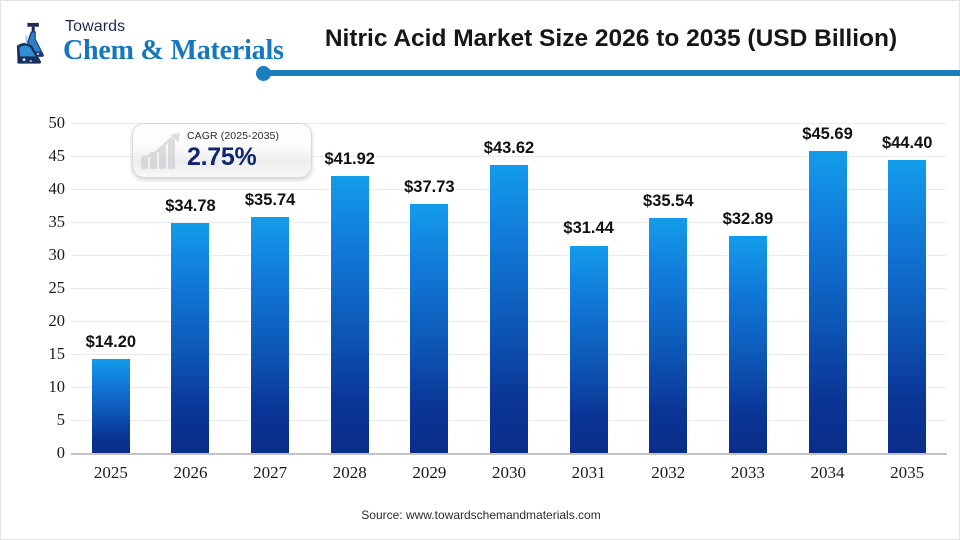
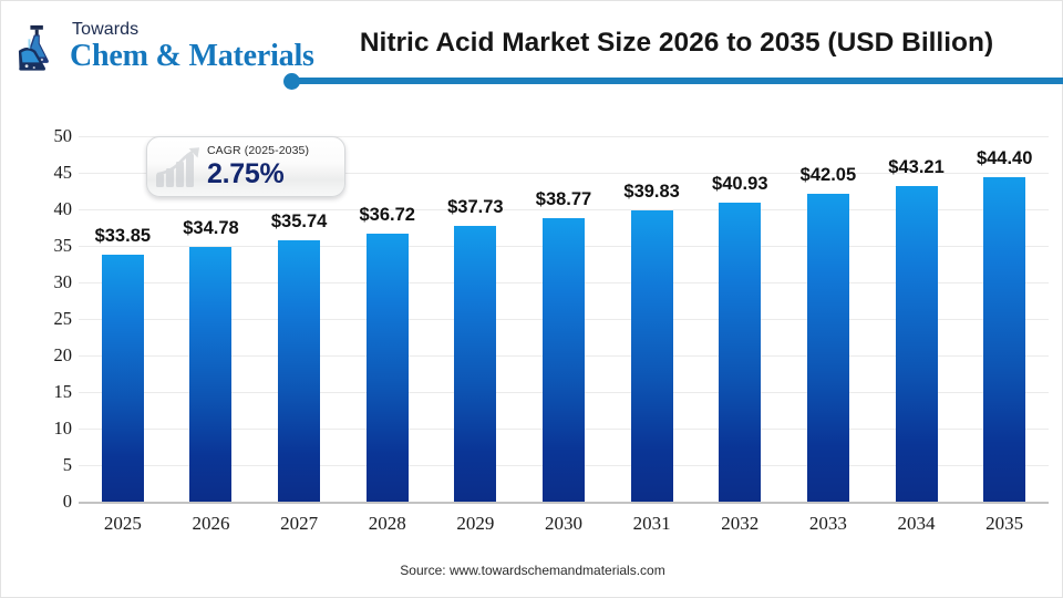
2025: $14.20 -> $33.85
2028: $41.92 -> $36.72
2030: $43.62 -> $38.77
2031: $31.44 -> $39.83
2032: $35.54 -> $40.93
2033: $32.89 -> $42.05
2034: $45.69 -> $43.21
